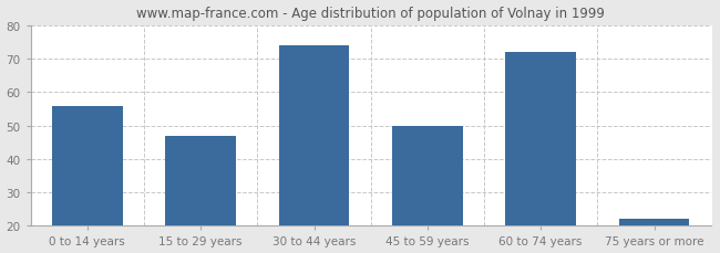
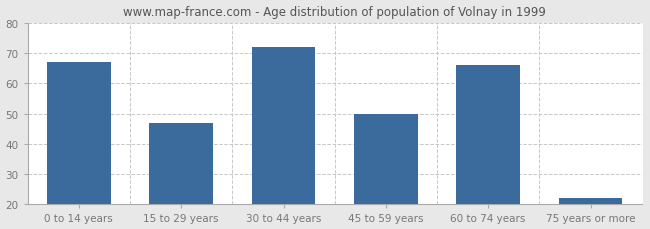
0 to 14 years: 56 -> 67
30 to 44 years: 74 -> 72
60 to 74 years: 72 -> 66
